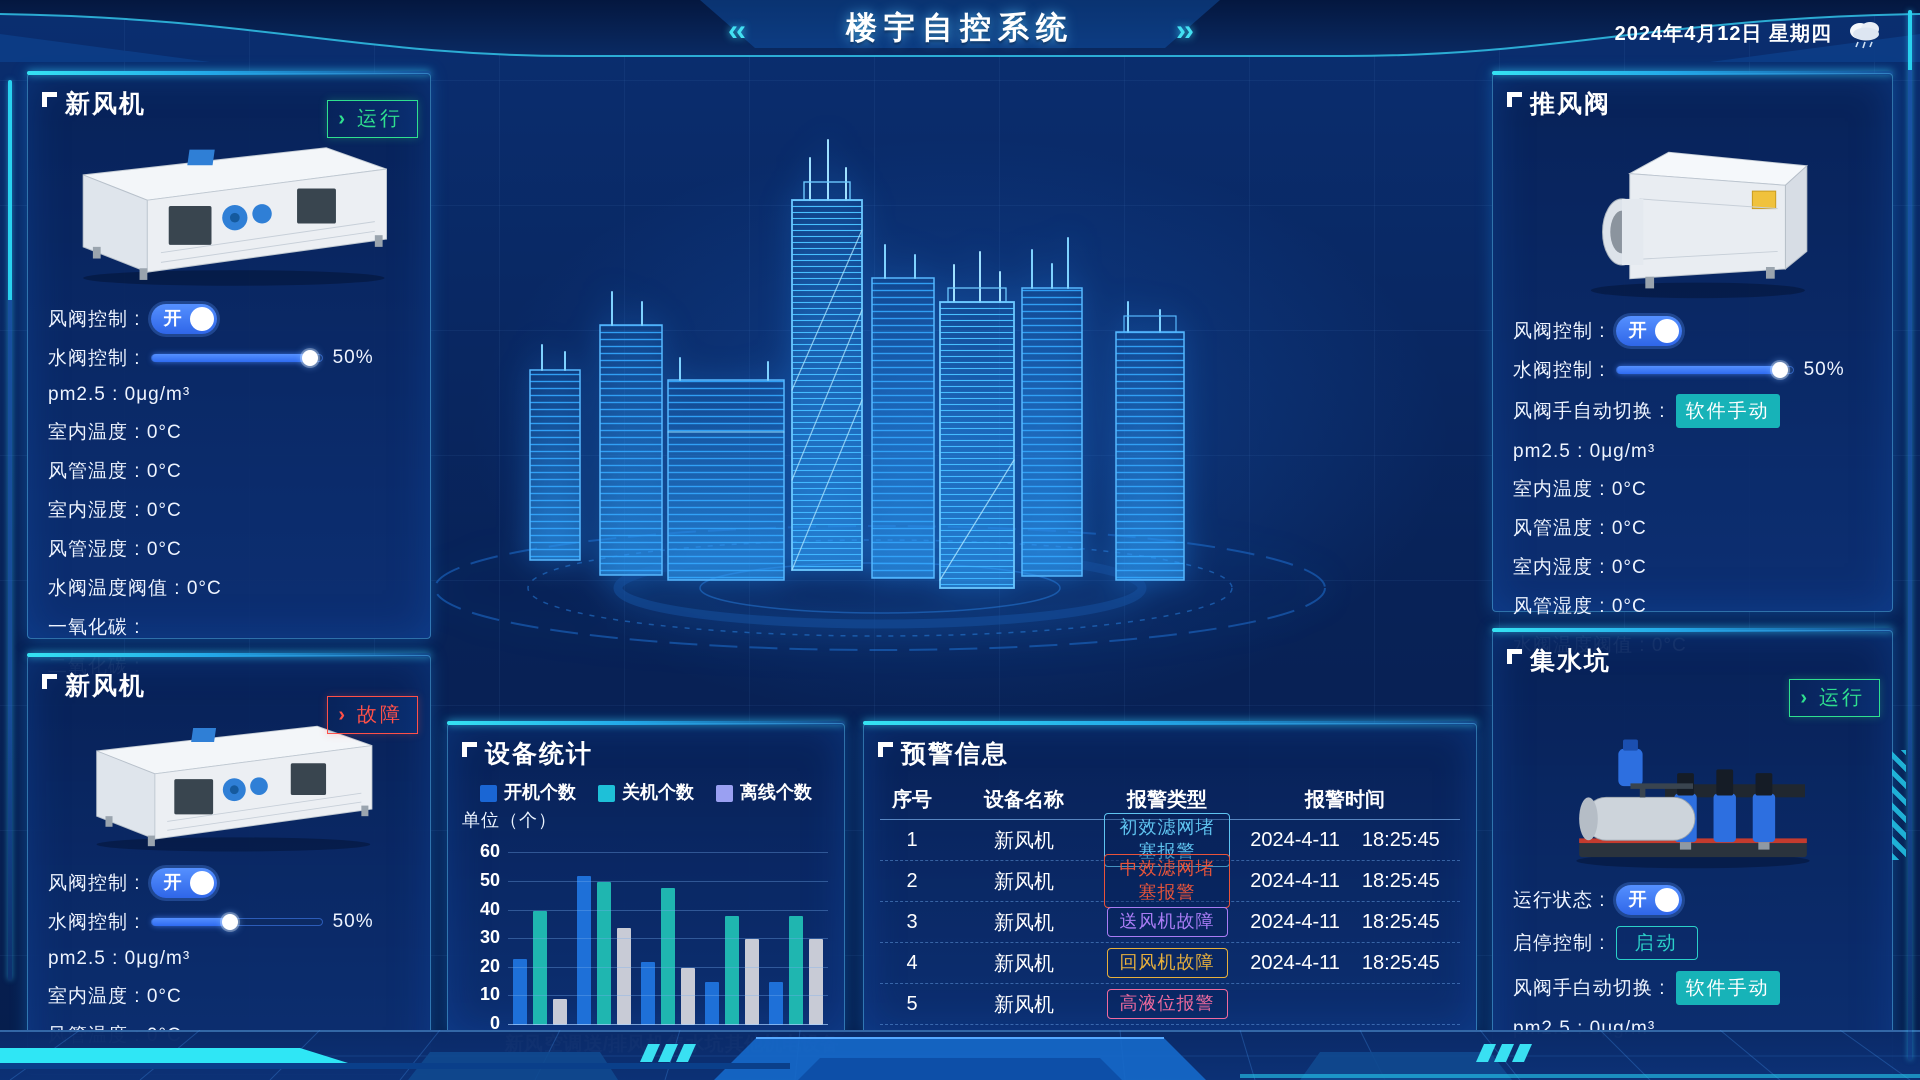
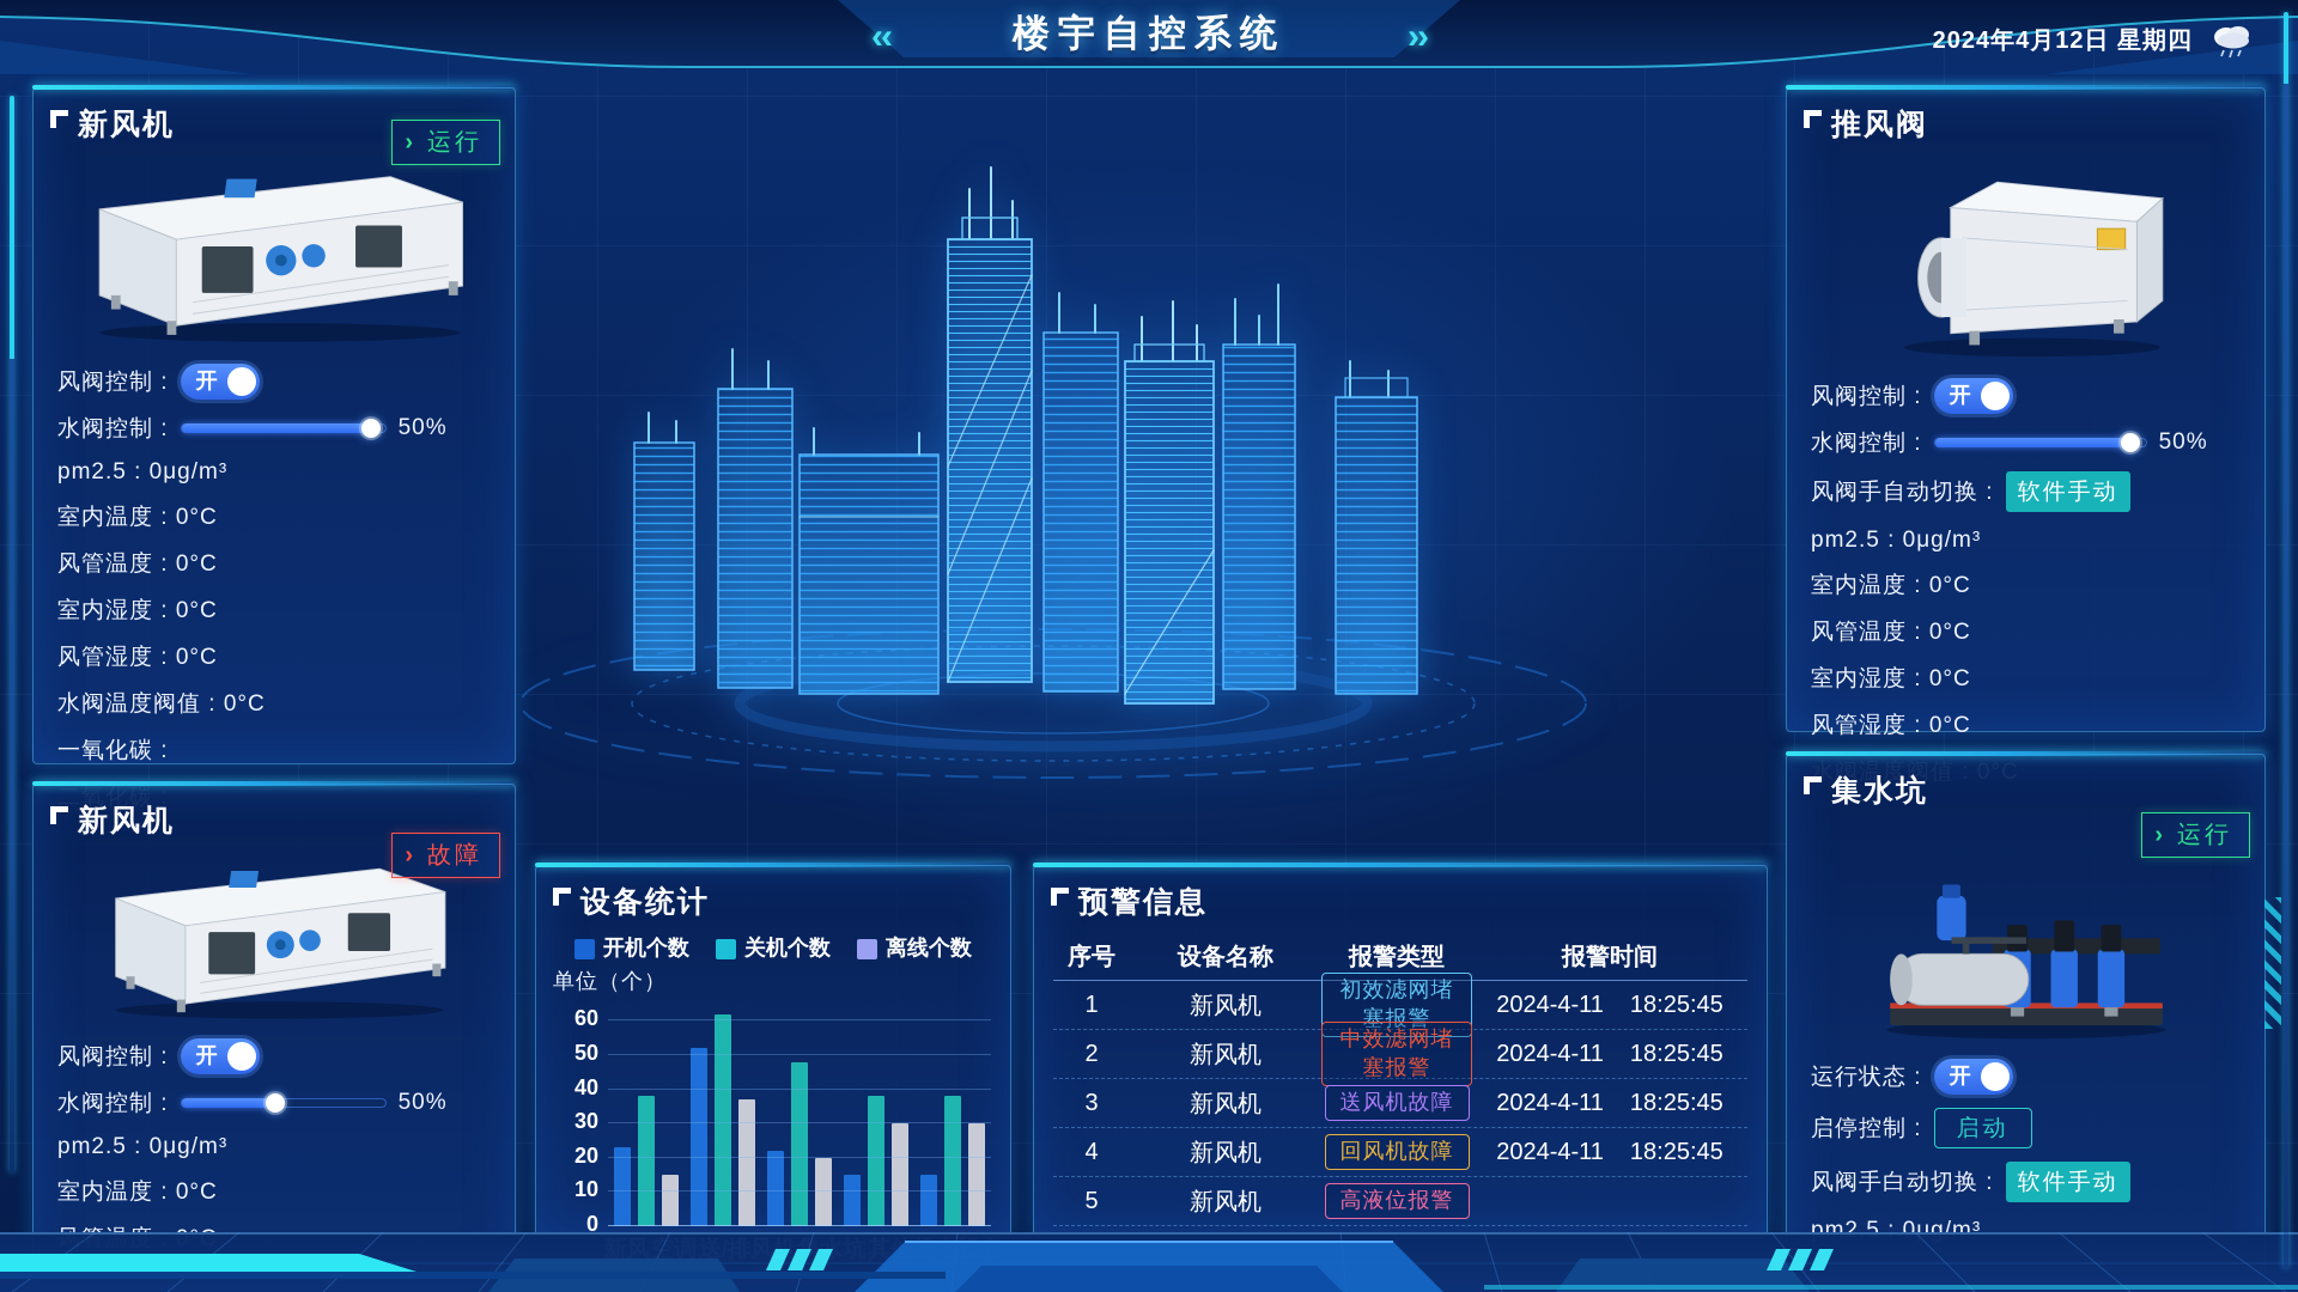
关机个数/新风: 40 -> 38
离线个数/新风: 9 -> 15
关机个数/空调: 50 -> 62
离线个数/空调: 34 -> 37
